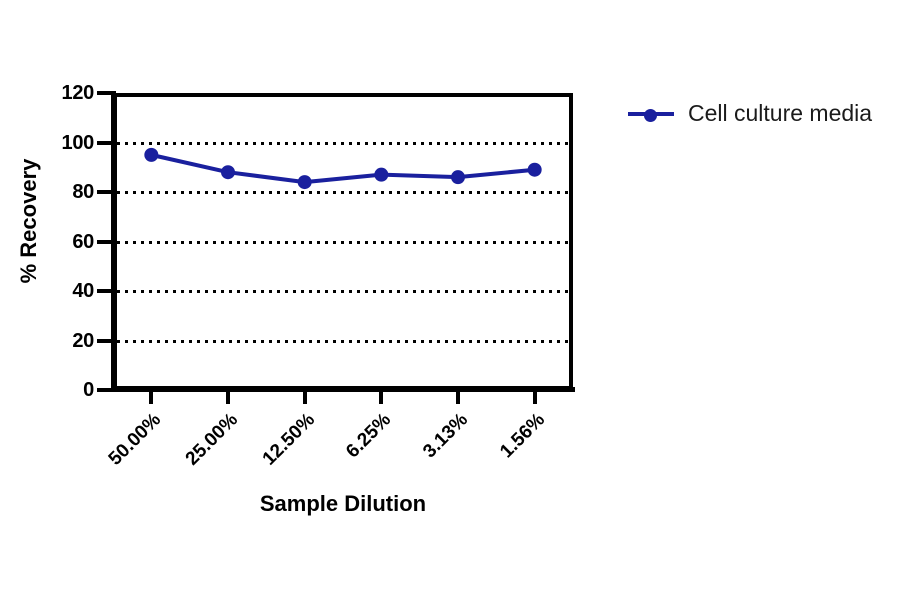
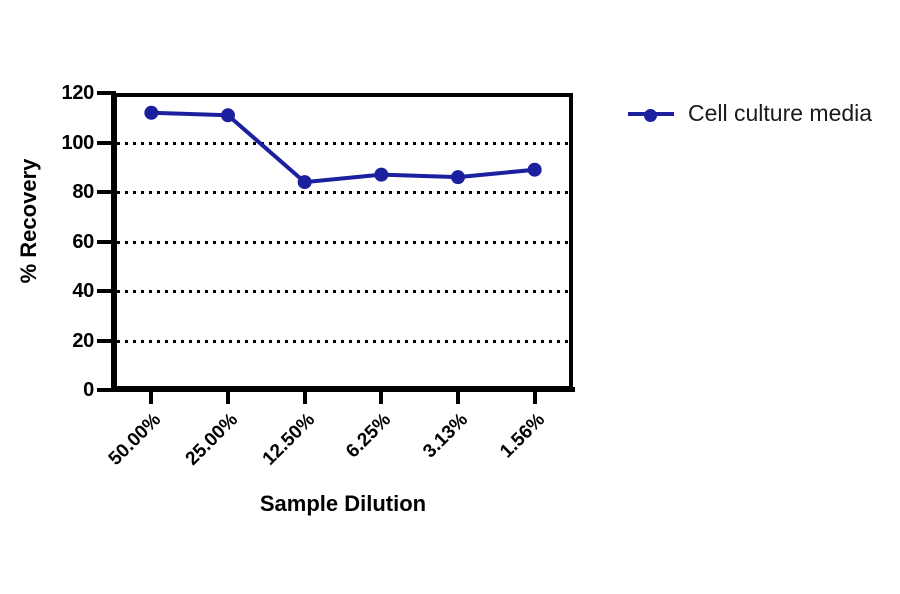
50.00%: 95 -> 112
25.00%: 88 -> 111
